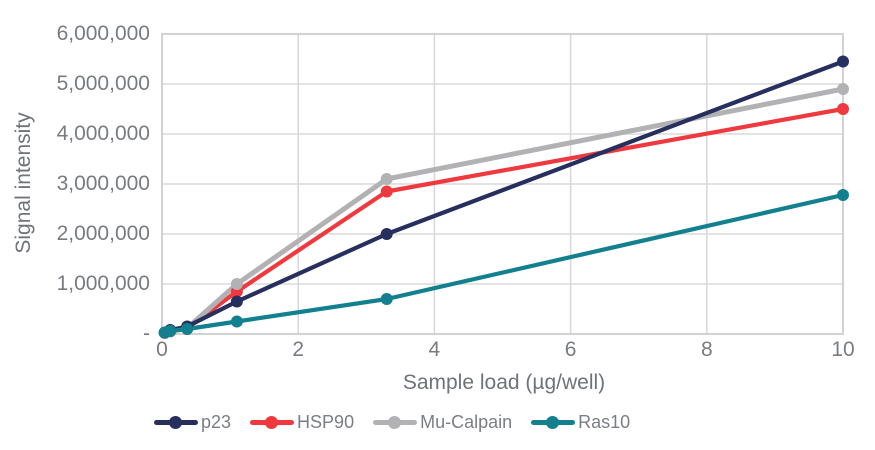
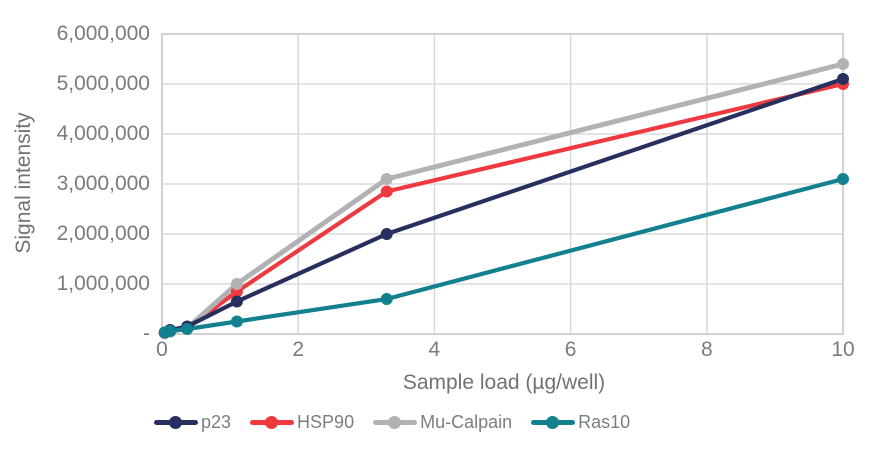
p23/10: 5400000 -> 5100000
HSP90/10: 4500000 -> 5000000
Mu-Calpain/10: 4900000 -> 5400000
Ras10/10: 2800000 -> 3100000
